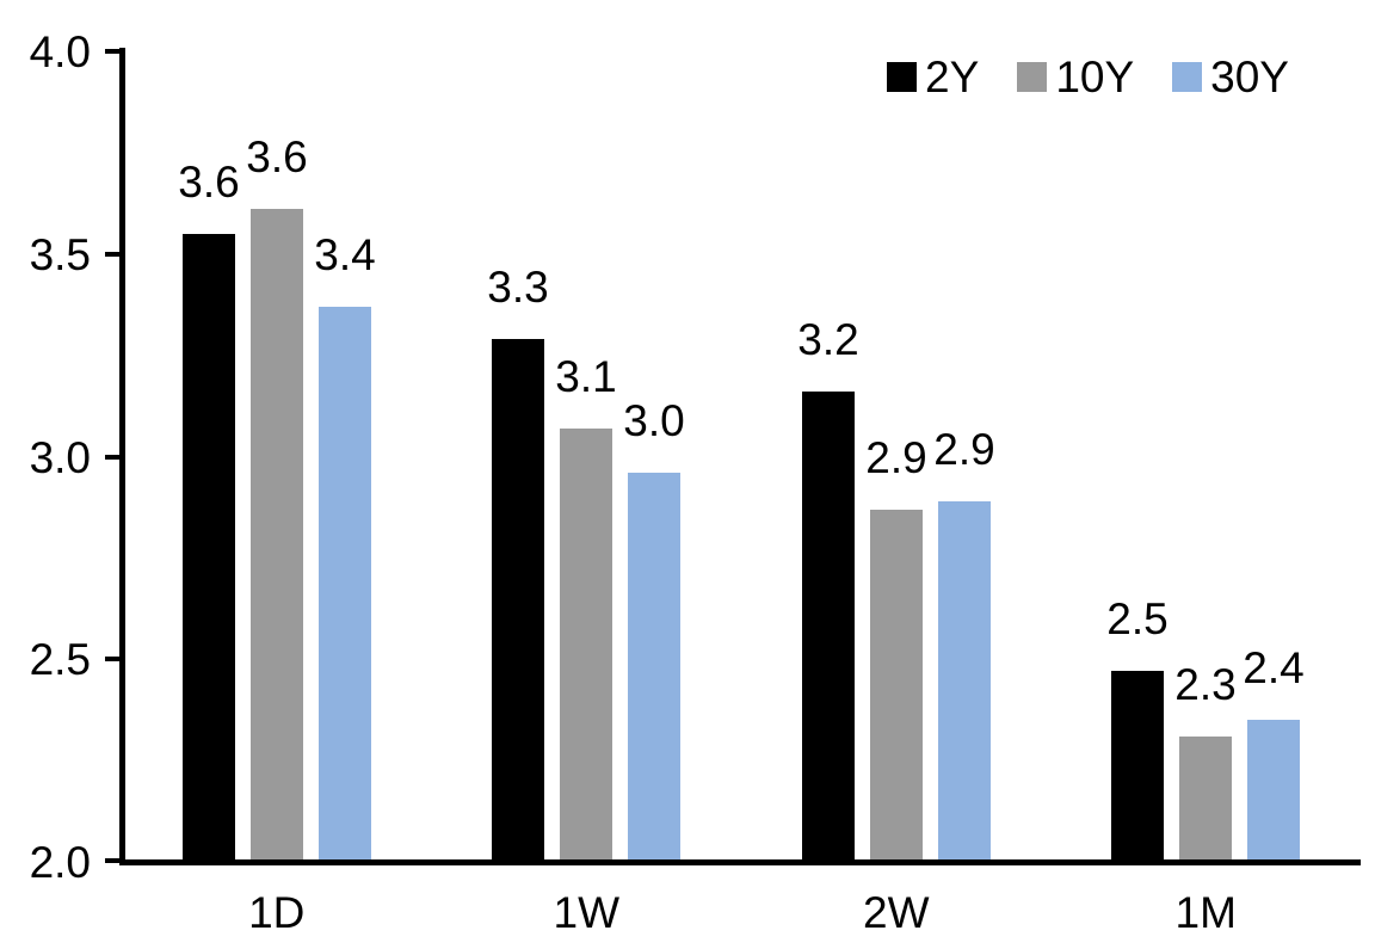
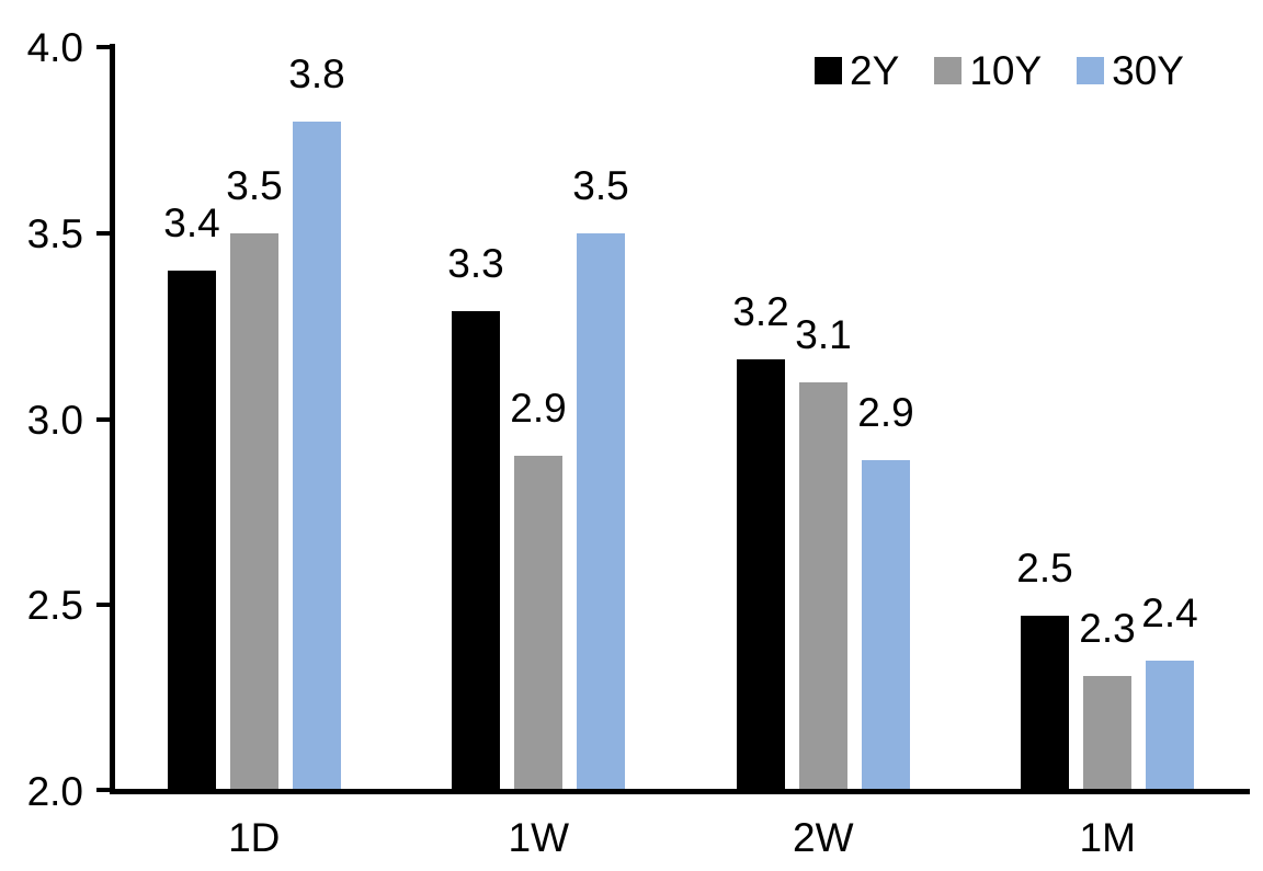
2Y/1D: 3.6 -> 3.4
10Y/1D: 3.6 -> 3.5
30Y/1D: 3.4 -> 3.8
10Y/1W: 3.1 -> 2.9
30Y/1W: 3.0 -> 3.5
10Y/2W: 2.9 -> 3.1
